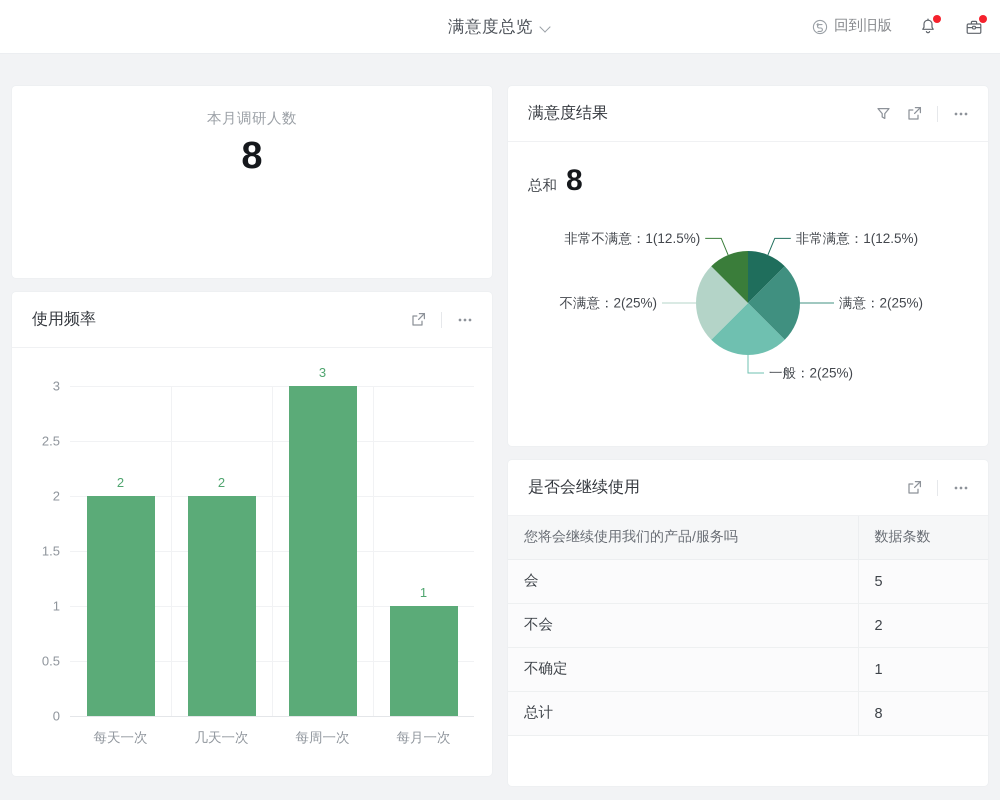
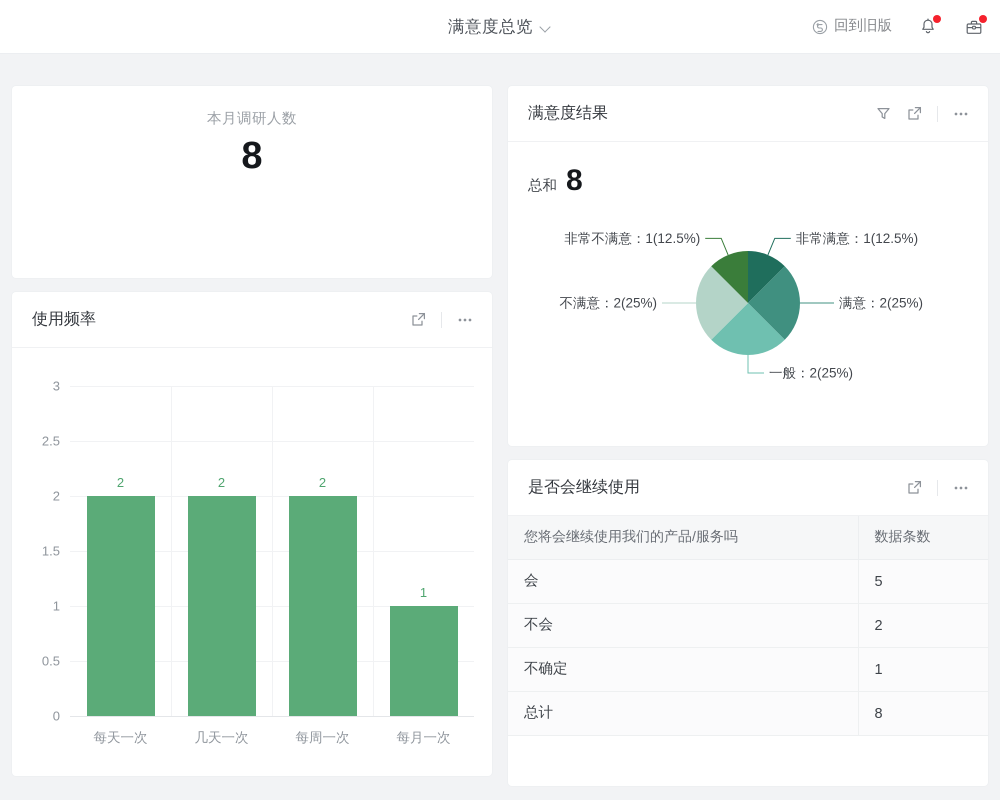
使用频率/每周一次: 3 -> 2
